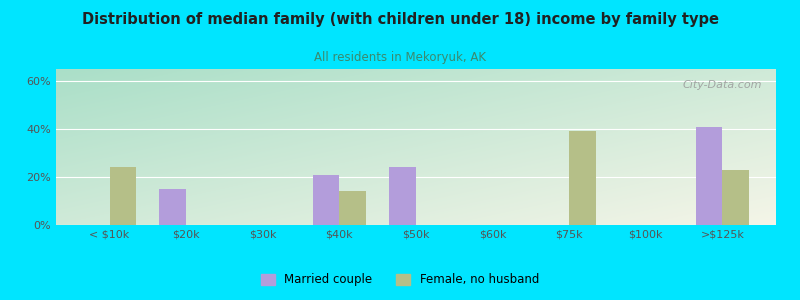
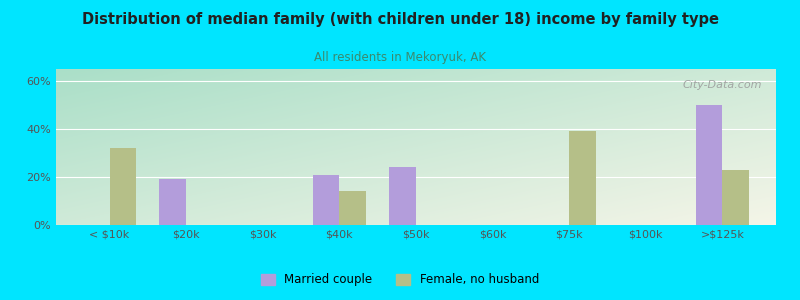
Female, no husband/< $10k: 24% -> 32%
Married couple/$20k: 15% -> 19%
Married couple/>$125k: 41% -> 50%
